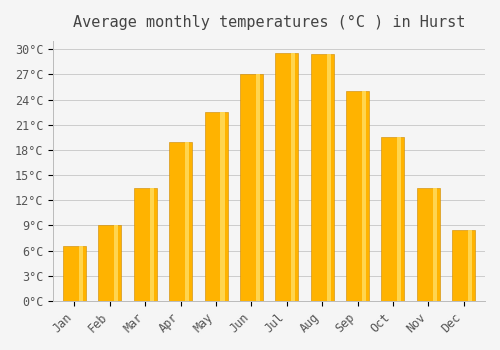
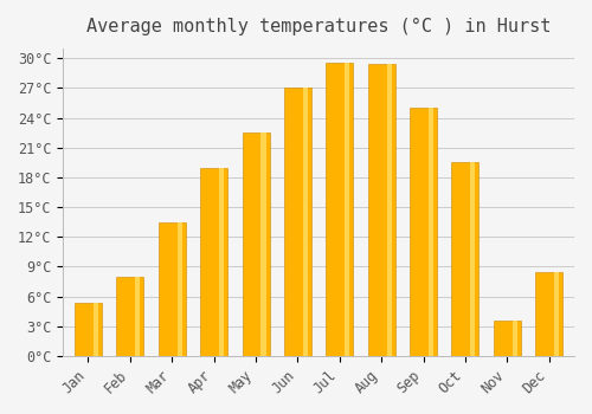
Jan: 6.5°C -> 5.4°C
Feb: 9.0°C -> 8.0°C
Nov: 13.5°C -> 3.6°C
